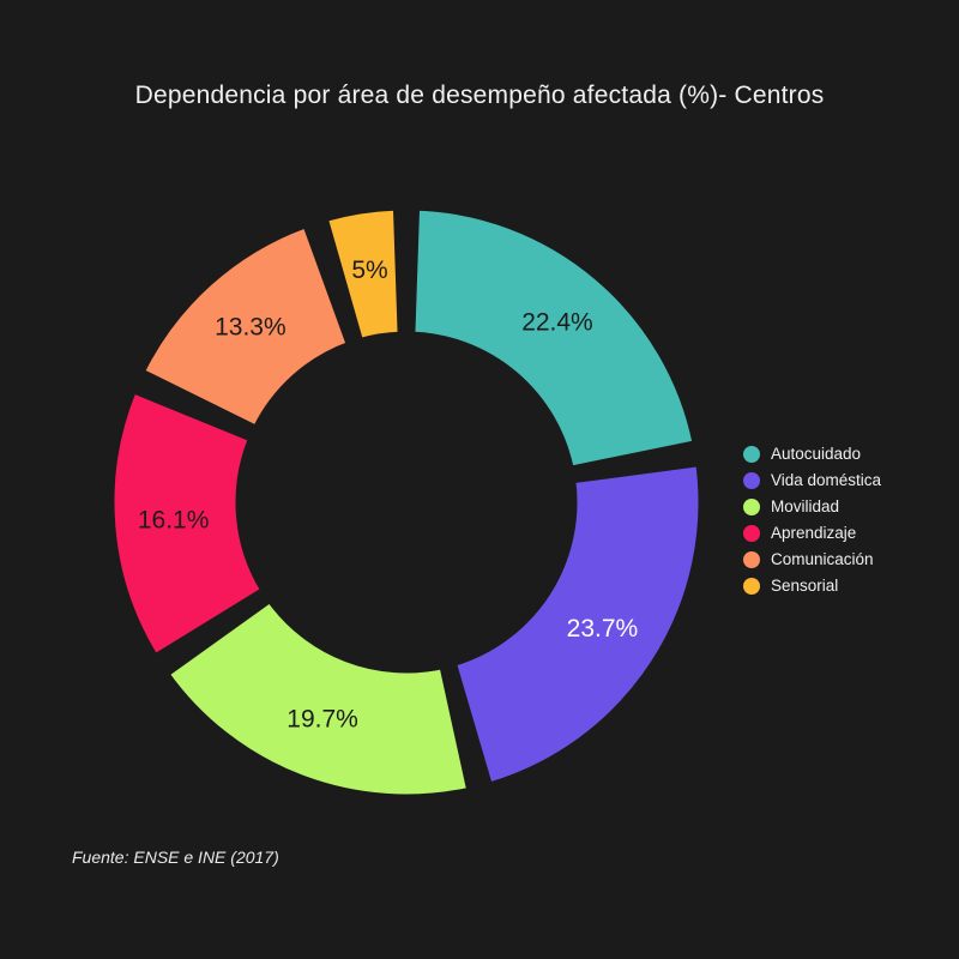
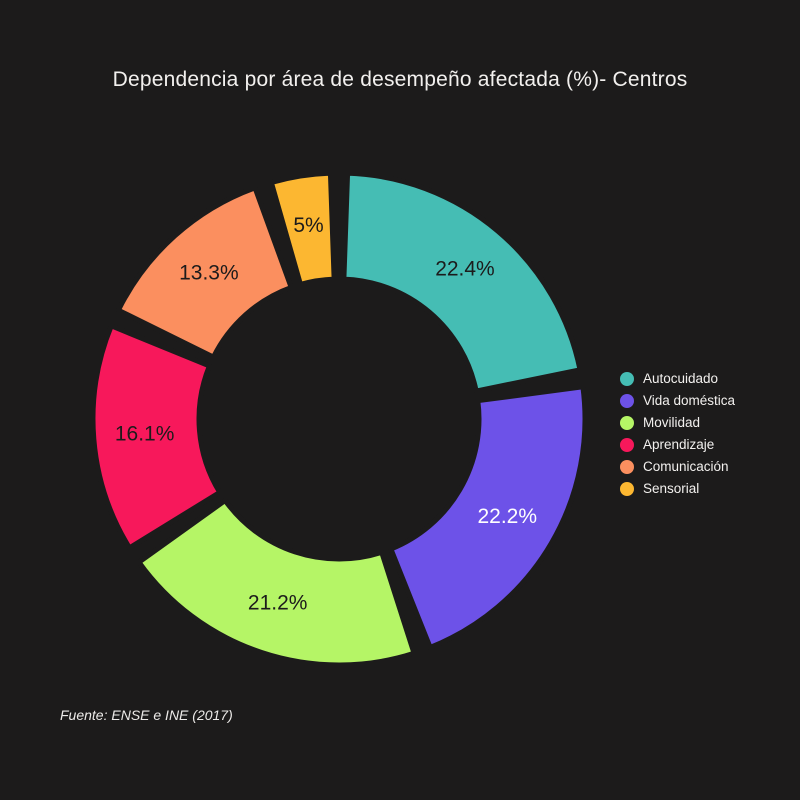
Vida doméstica: 23.7% -> 22.2%
Movilidad: 19.7% -> 21.2%
